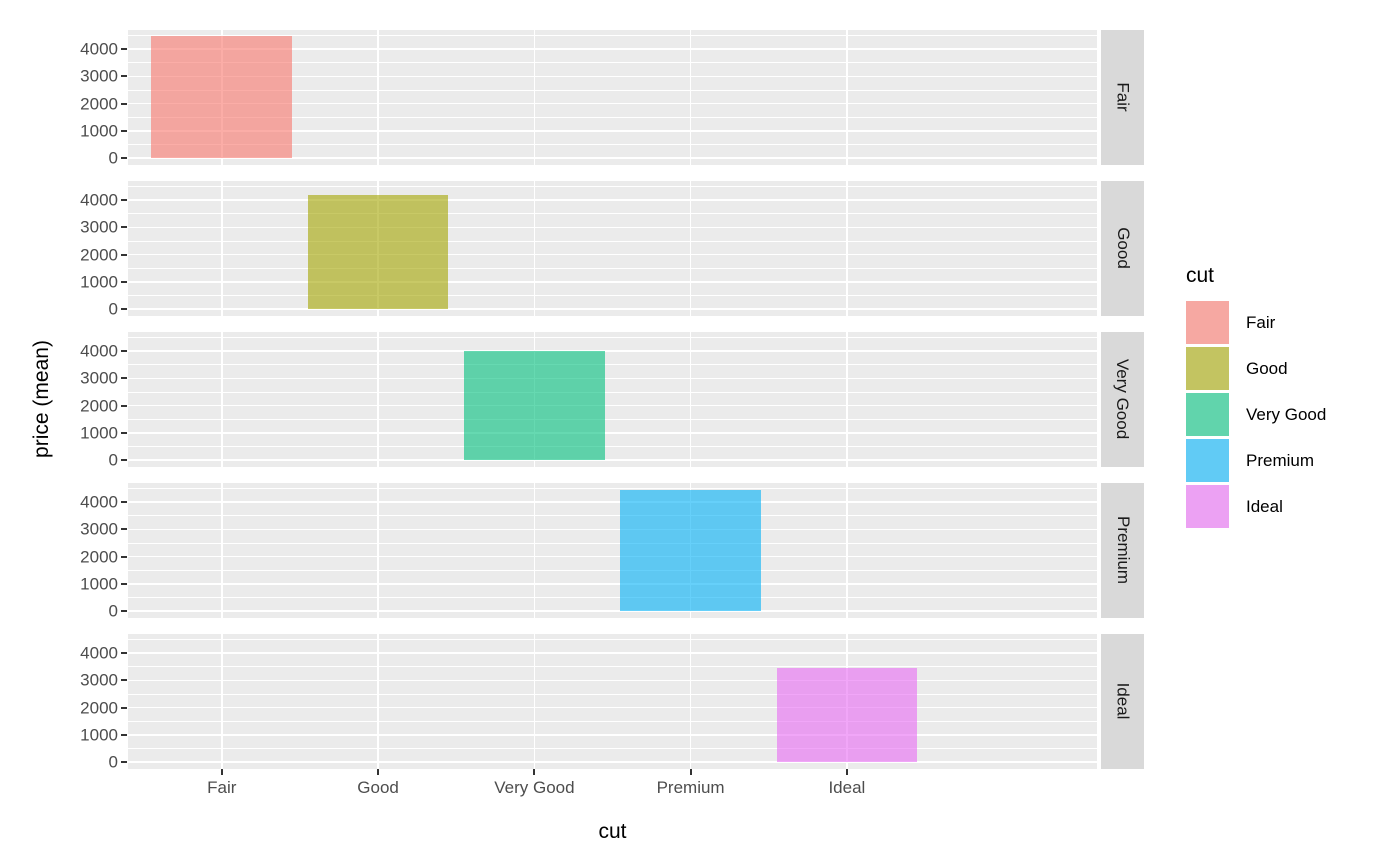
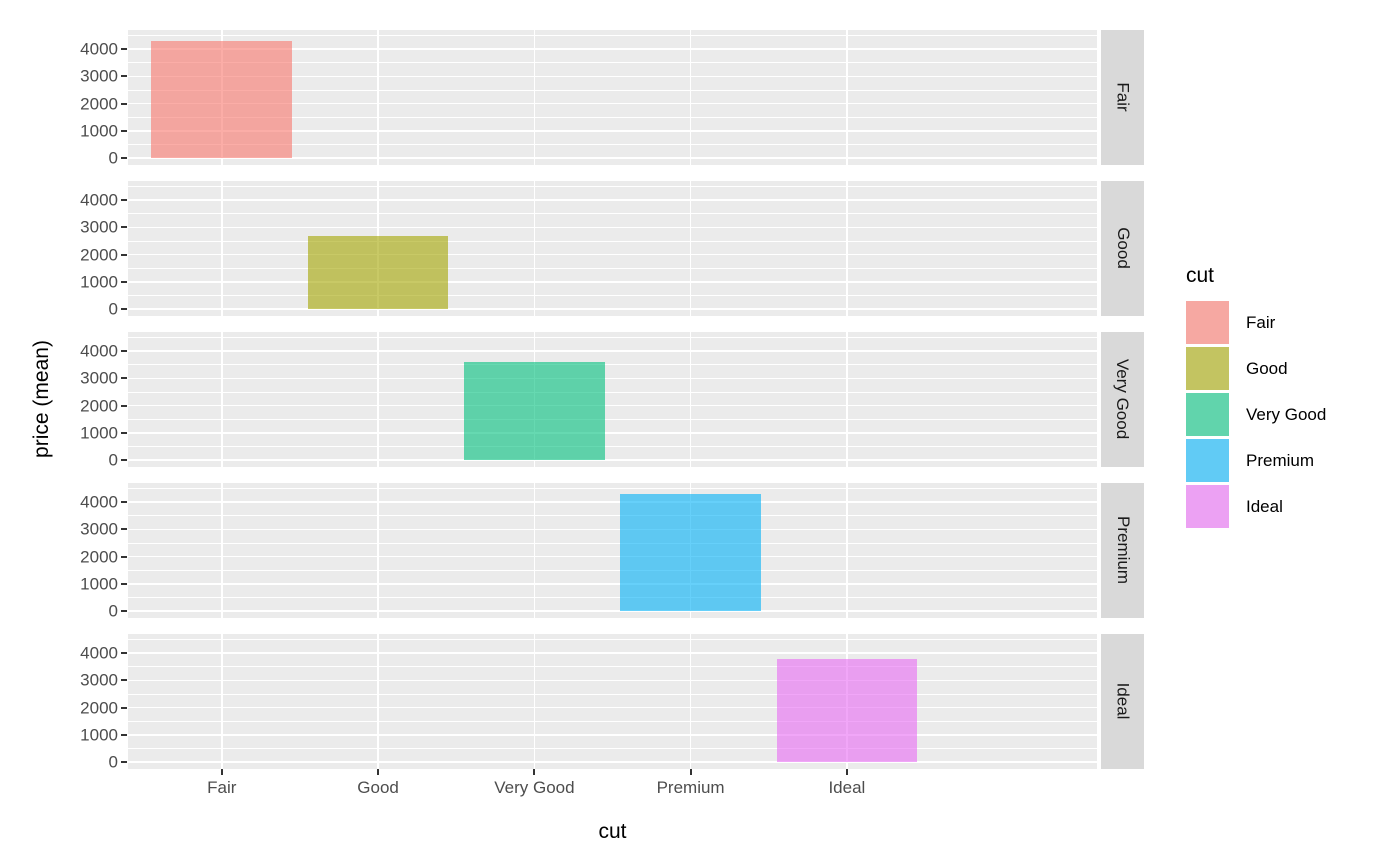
Fair: 4500 -> 4300
Good: 4200 -> 2700
Very Good: 4000 -> 3600
Premium: 4500 -> 4300
Ideal: 3500 -> 3800
